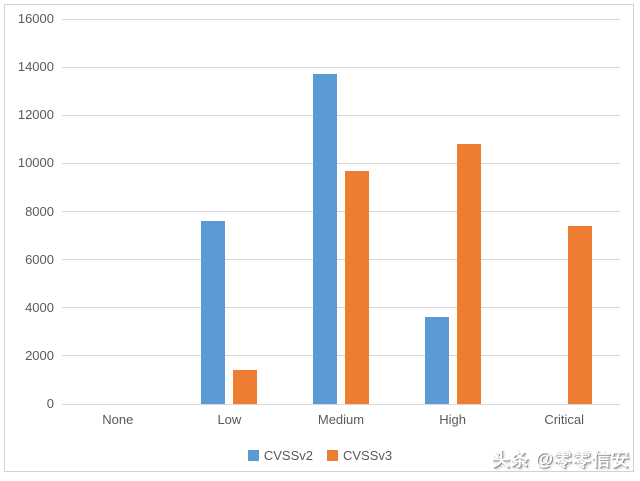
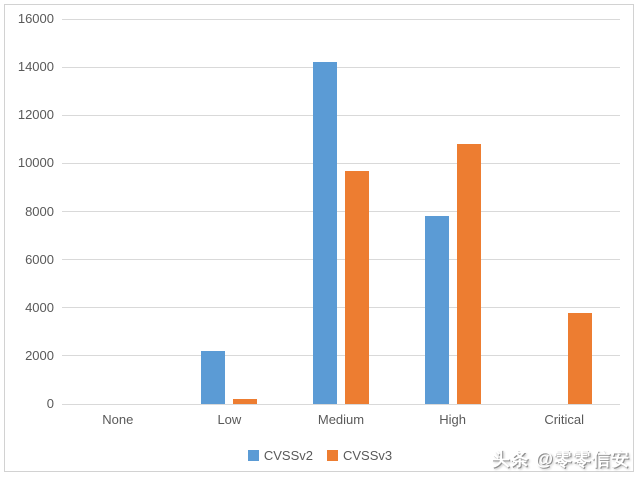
CVSSv2/Low: 7600 -> 2200
CVSSv3/Low: 1400 -> 200
CVSSv2/Medium: 13700 -> 14200
CVSSv2/High: 3600 -> 7800
CVSSv3/Critical: 7400 -> 3800
